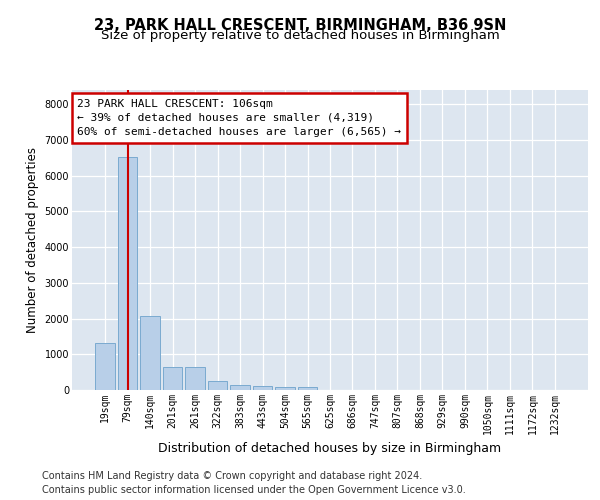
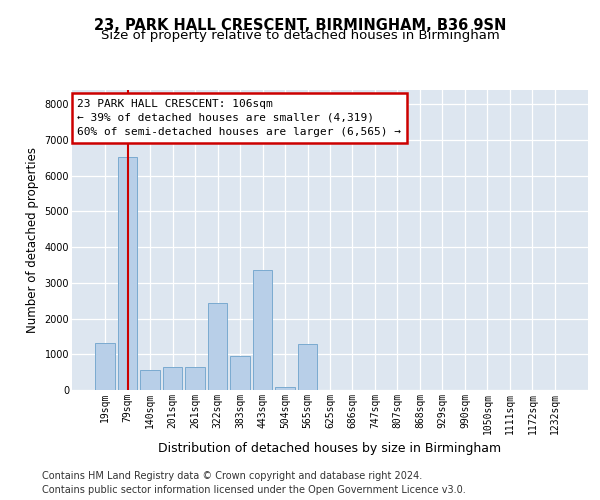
140sqm: 2080 -> 550
322sqm: 260 -> 2450
383sqm: 140 -> 950
443sqm: 120 -> 3350
565sqm: 80 -> 1300
